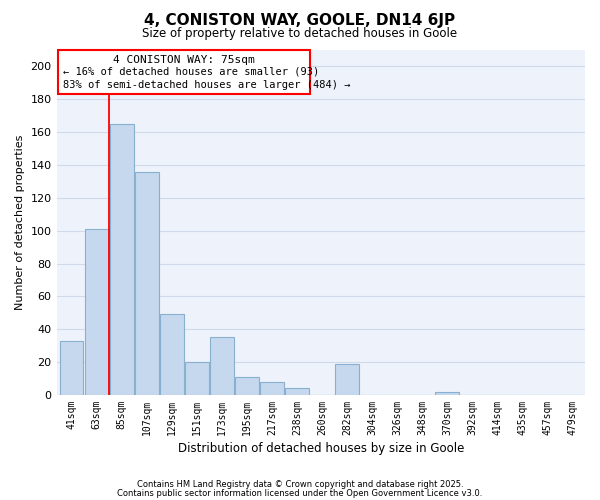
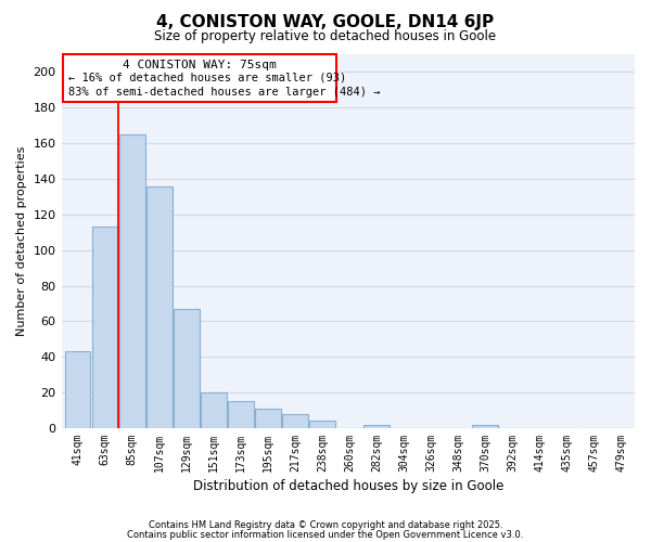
41sqm: 33 -> 43
63sqm: 101 -> 113
129sqm: 49 -> 67
173sqm: 35 -> 15
282sqm: 19 -> 2
